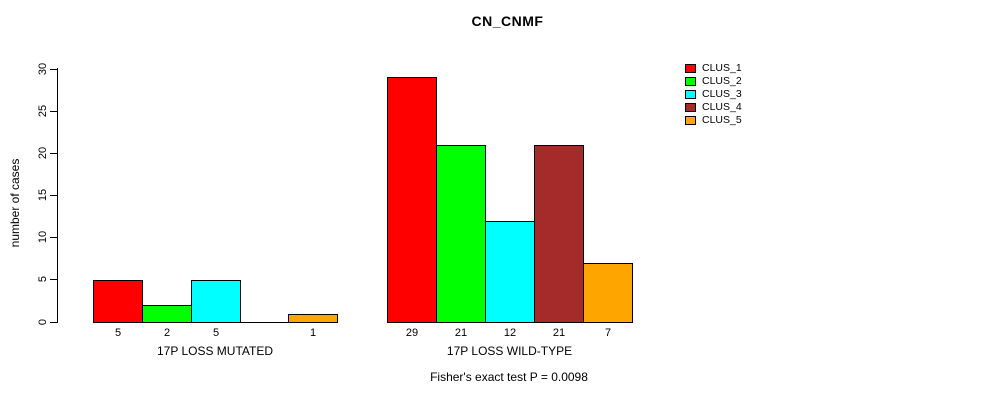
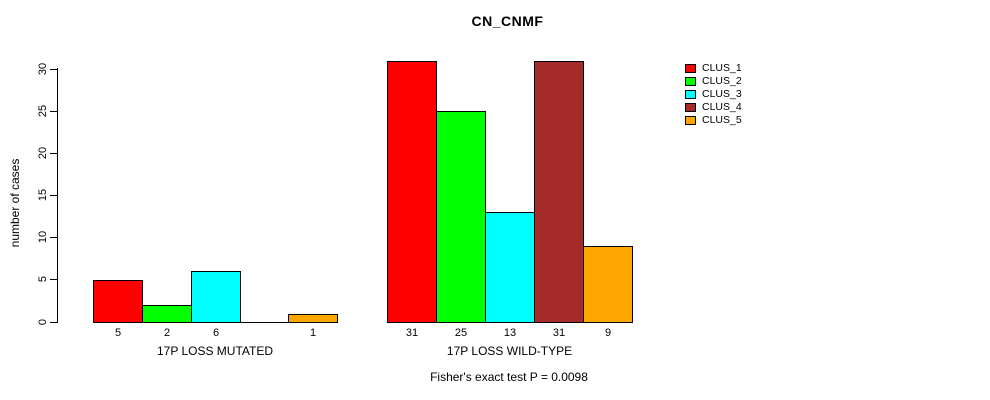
CLUS_3/17P LOSS MUTATED: 5 -> 6
CLUS_1/17P LOSS WILD-TYPE: 29 -> 31
CLUS_2/17P LOSS WILD-TYPE: 21 -> 25
CLUS_3/17P LOSS WILD-TYPE: 12 -> 13
CLUS_4/17P LOSS WILD-TYPE: 21 -> 31
CLUS_5/17P LOSS WILD-TYPE: 7 -> 9
